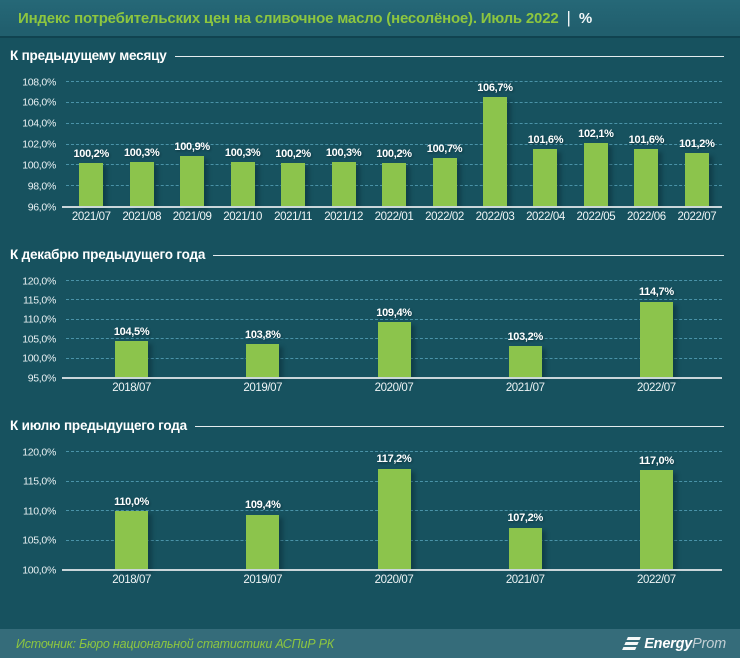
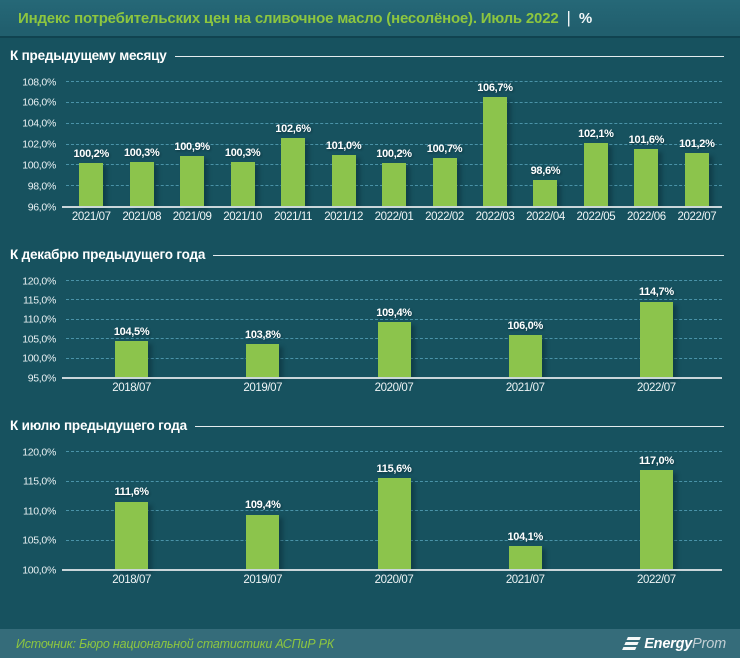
К предыдущему месяцу/2021/11: 100,2% -> 102,6%
К предыдущему месяцу/2021/12: 100,3% -> 101,0%
К предыдущему месяцу/2022/04: 101,6% -> 98,6%
К декабрю предыдущего года/2021/07: 103,2% -> 106,0%
К июлю предыдущего года/2018/07: 110,0% -> 111,6%
К июлю предыдущего года/2020/07: 117,2% -> 115,6%
К июлю предыдущего года/2021/07: 107,2% -> 104,1%
